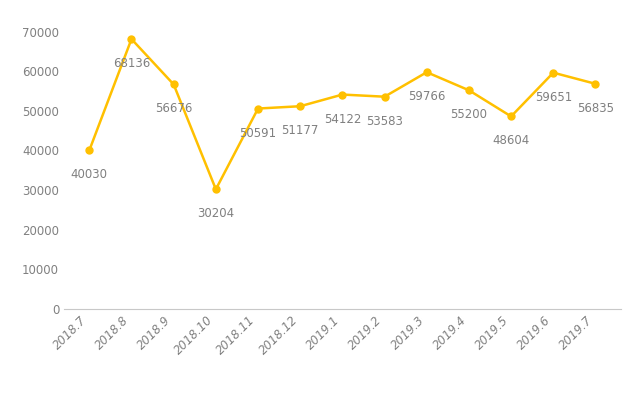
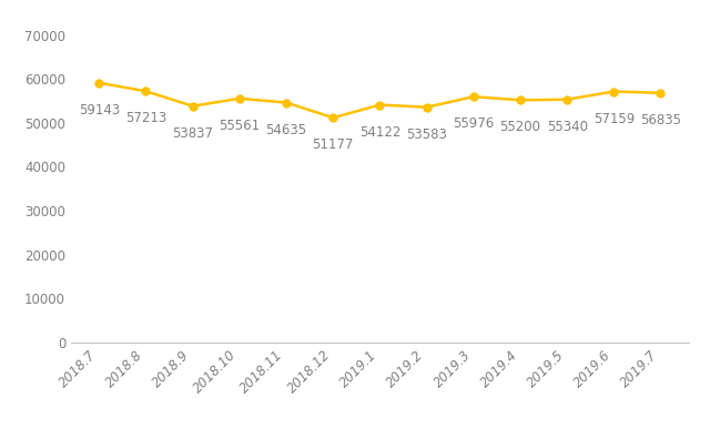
2018.7: 40030 -> 59143
2018.8: 68136 -> 57213
2018.9: 56676 -> 53837
2018.10: 30204 -> 55561
2018.11: 50591 -> 54635
2019.3: 59766 -> 55976
2019.5: 48604 -> 55340
2019.6: 59651 -> 57159
